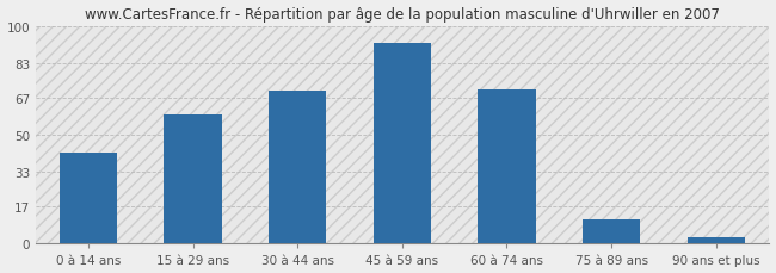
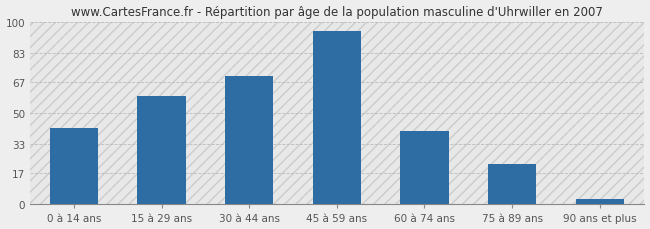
45 à 59 ans: 92 -> 95
60 à 74 ans: 71 -> 40
75 à 89 ans: 11 -> 22
